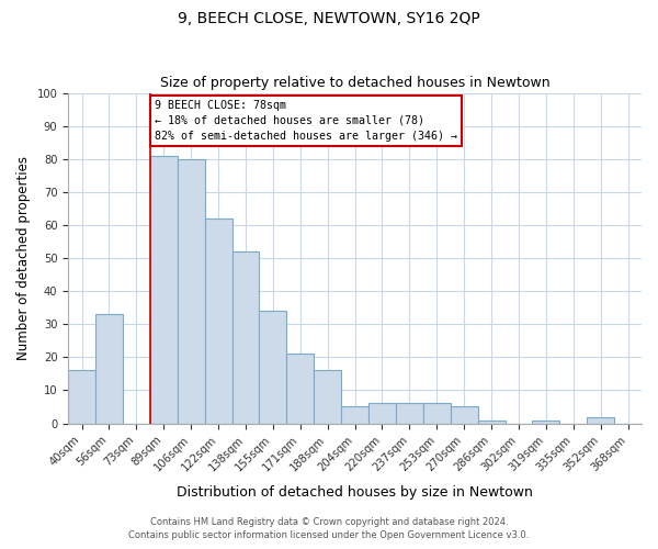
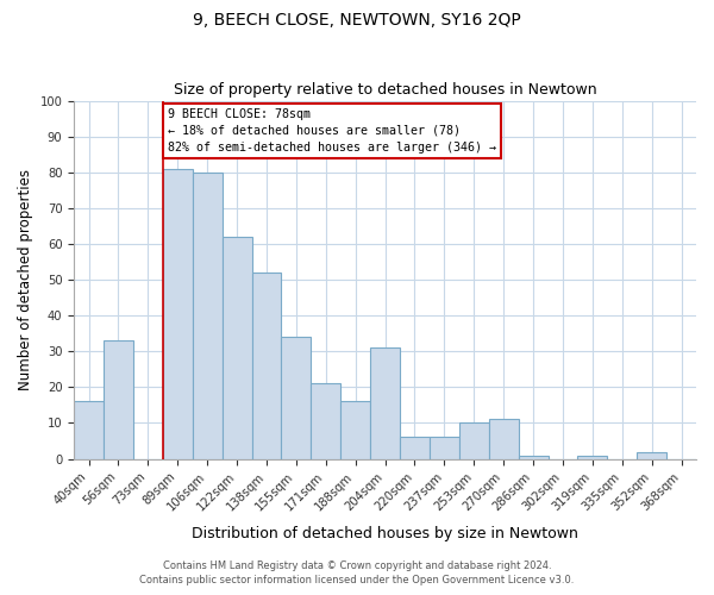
204sqm: 5 -> 31
253sqm: 6 -> 10
270sqm: 5 -> 11
